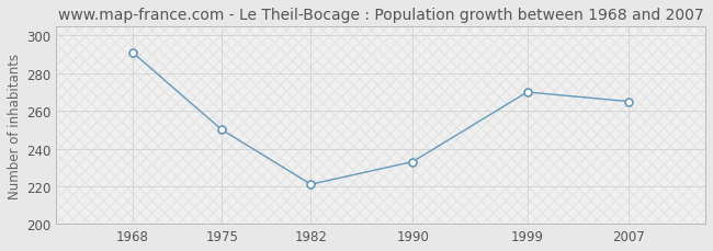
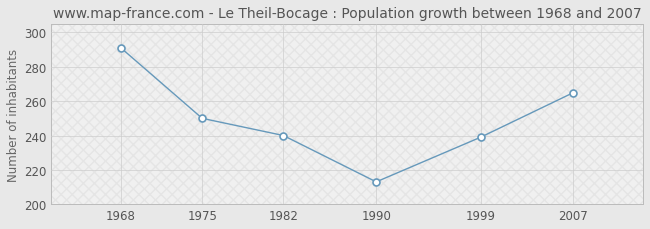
1982: 221 -> 240
1990: 233 -> 213
1999: 270 -> 239
